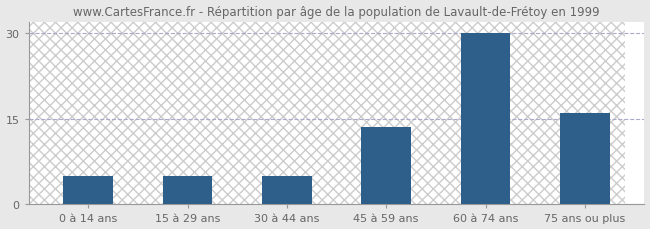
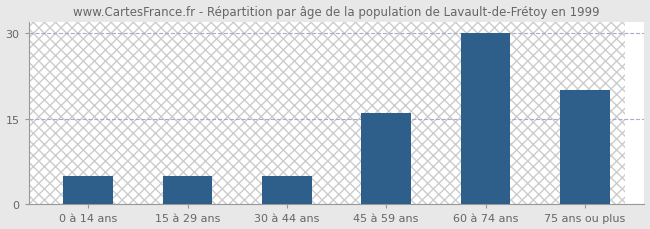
45 à 59 ans: 13.5 -> 16.0
75 ans ou plus: 16.0 -> 20.0
